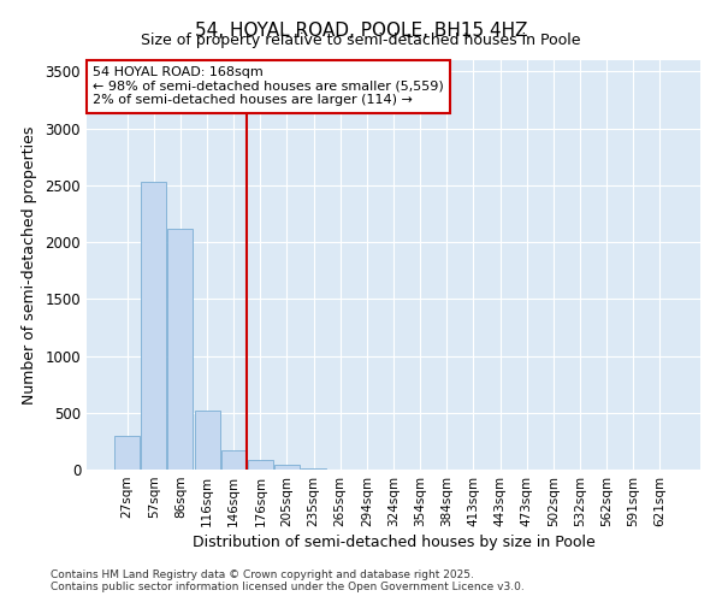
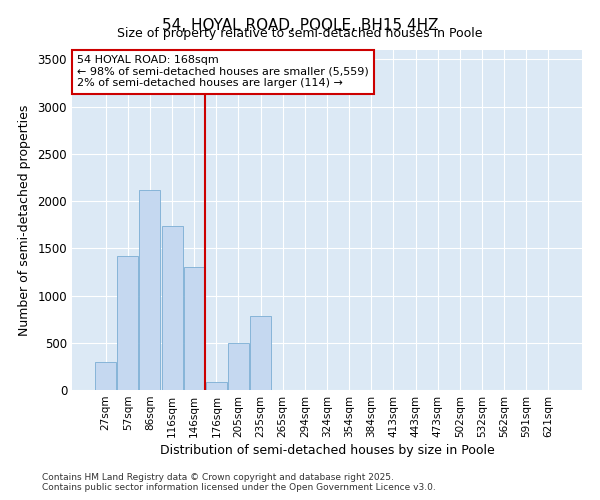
57sqm: 2530 -> 1420
116sqm: 520 -> 1740
146sqm: 160 -> 1300
205sqm: 40 -> 500
235sqm: 10 -> 780
